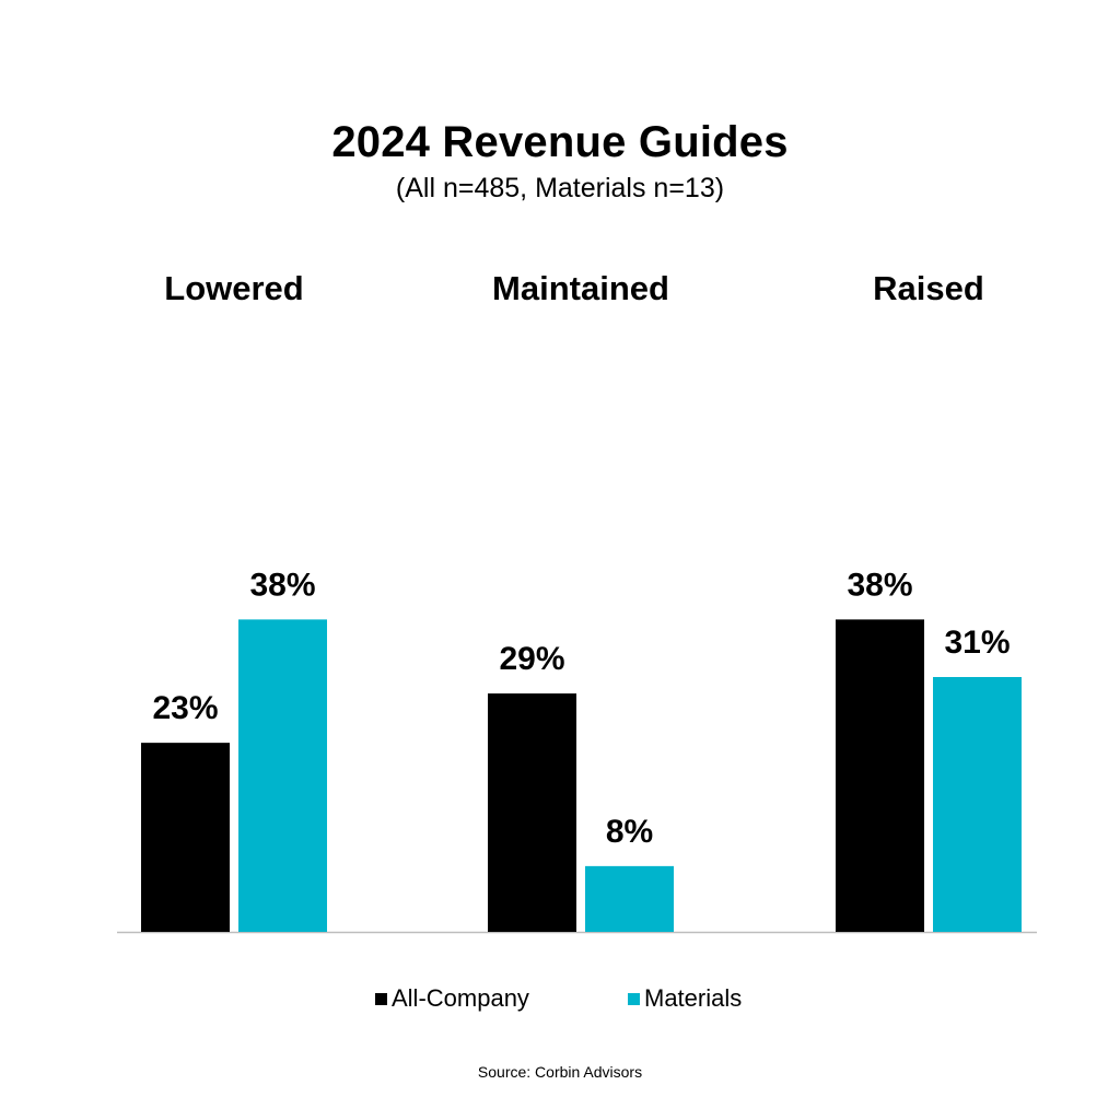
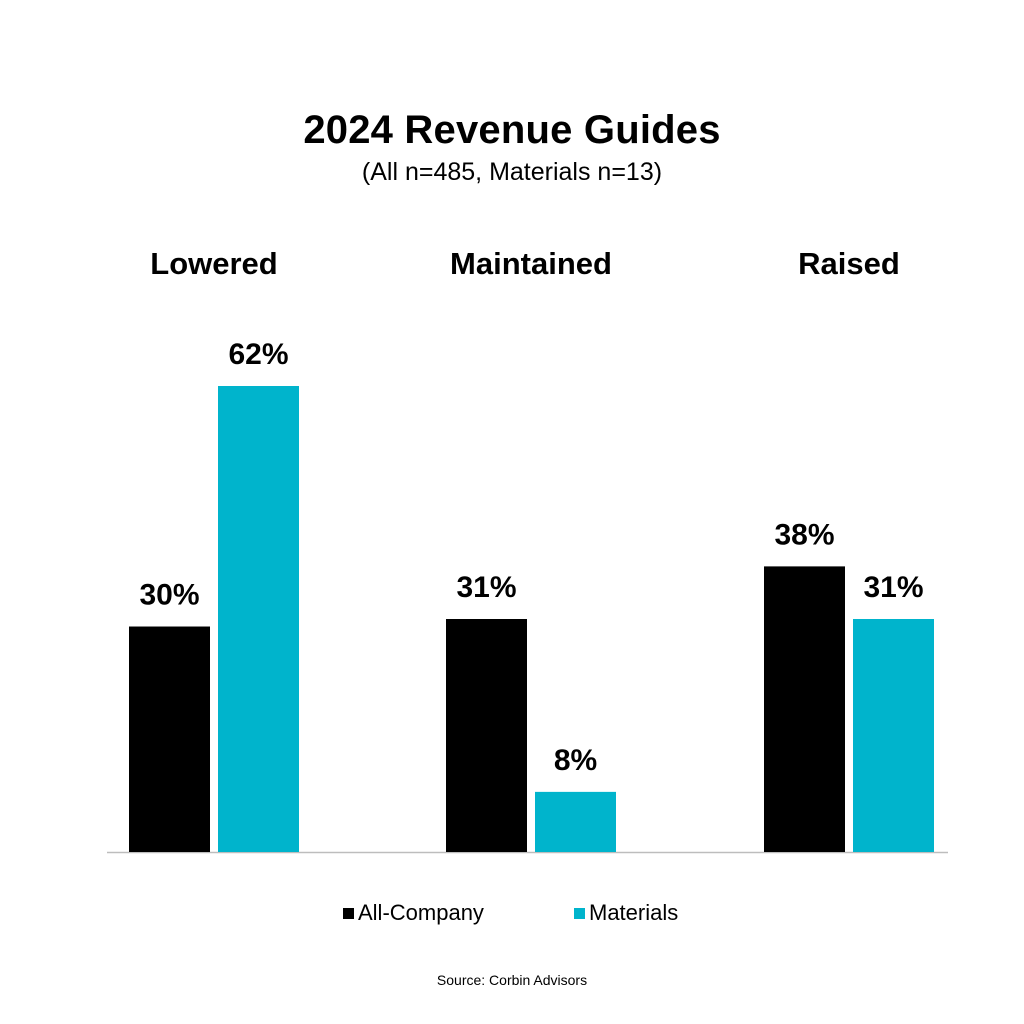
All-Company/Lowered: 23% -> 30%
Materials/Lowered: 38% -> 62%
All-Company/Maintained: 29% -> 31%
